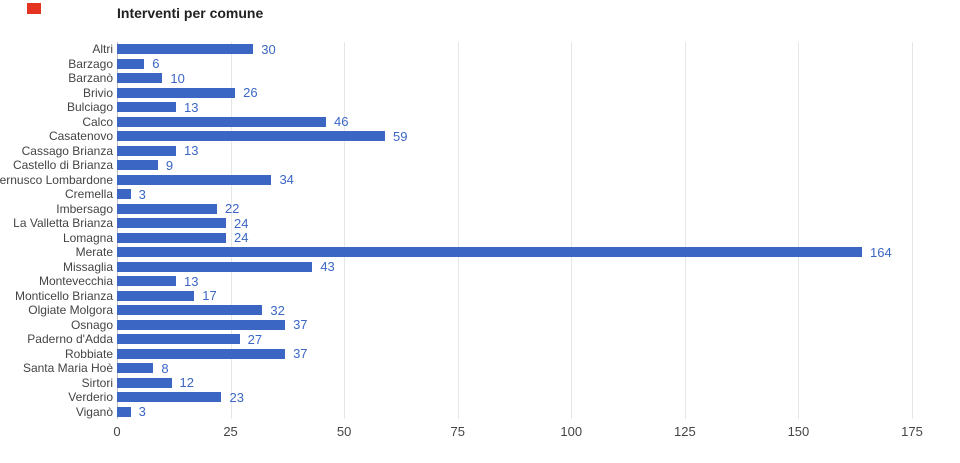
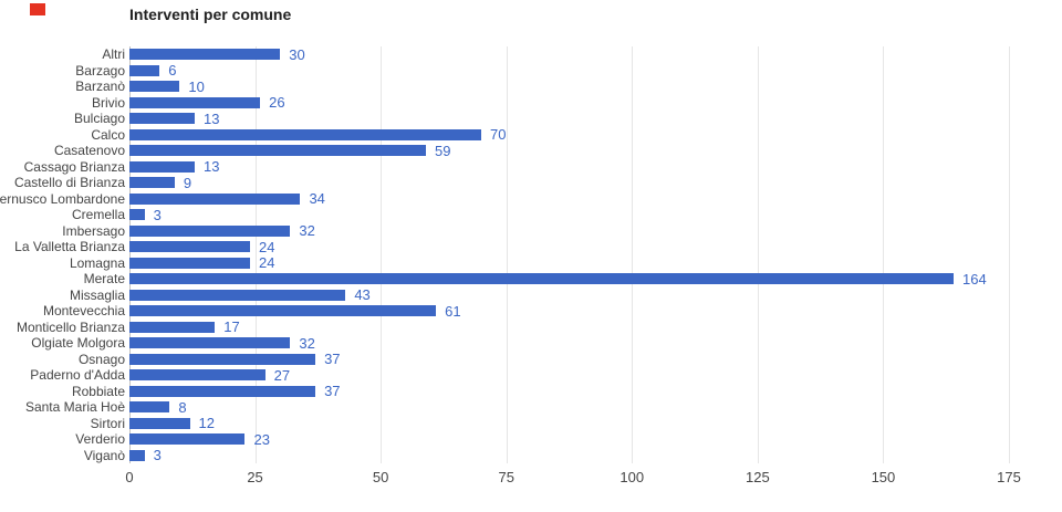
Calco: 46 -> 70
Imbersago: 22 -> 32
Montevecchia: 13 -> 61
